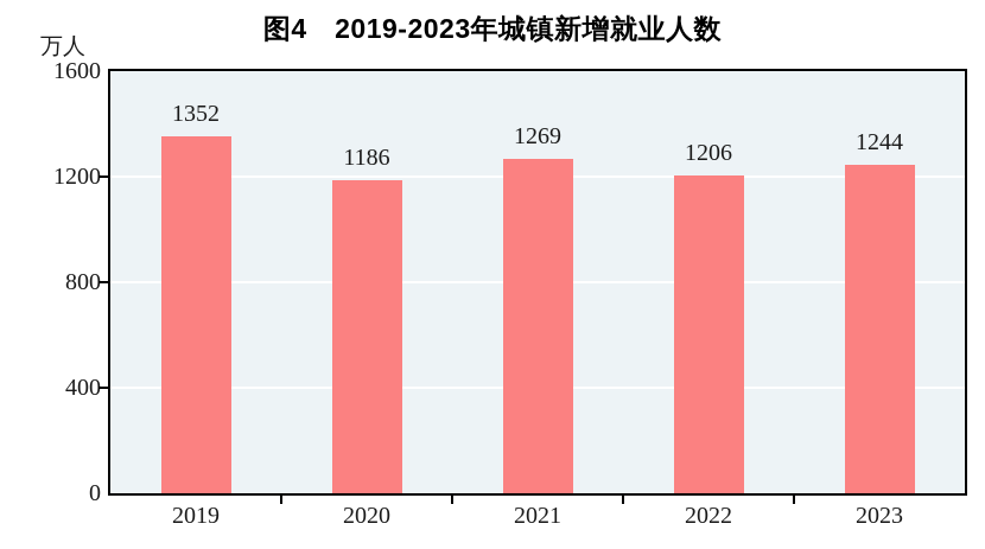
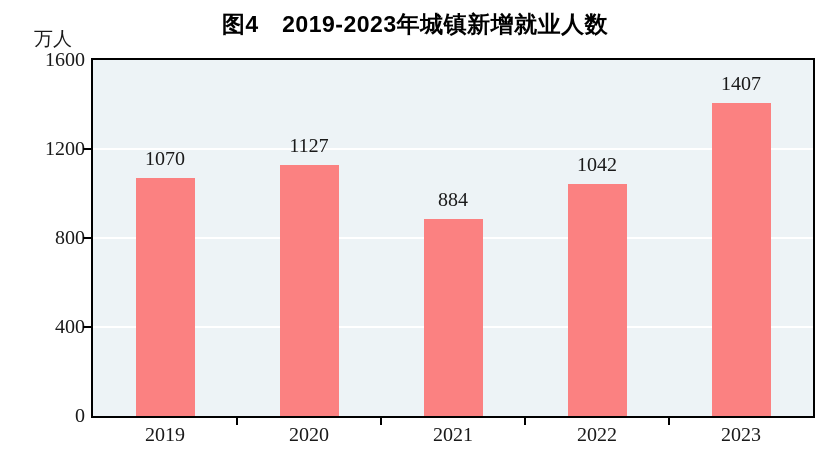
2019: 1352 -> 1070
2020: 1186 -> 1127
2021: 1269 -> 884
2022: 1206 -> 1042
2023: 1244 -> 1407
